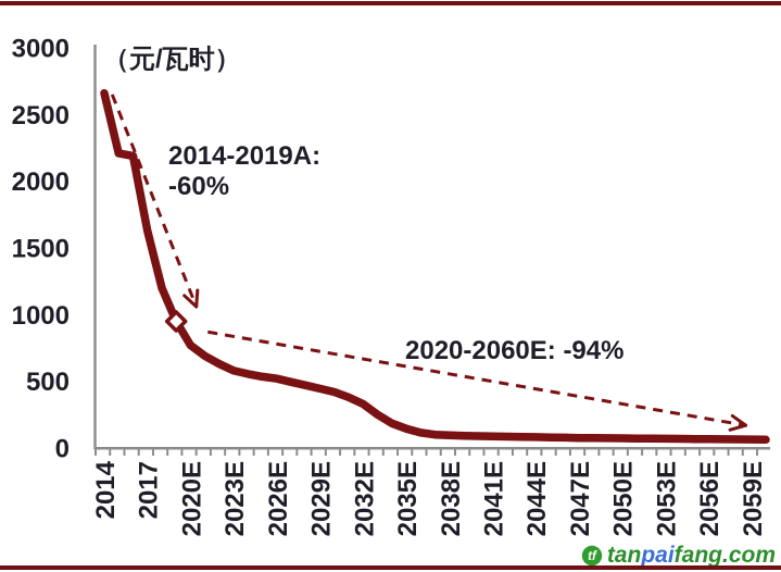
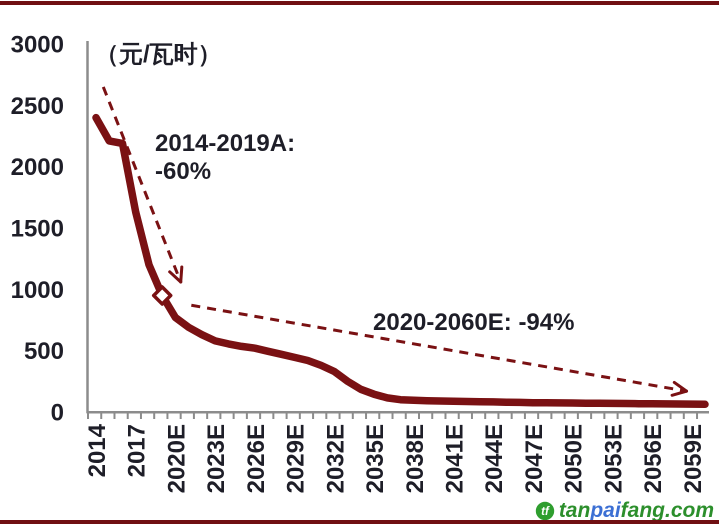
2014: 2660 -> 2400
